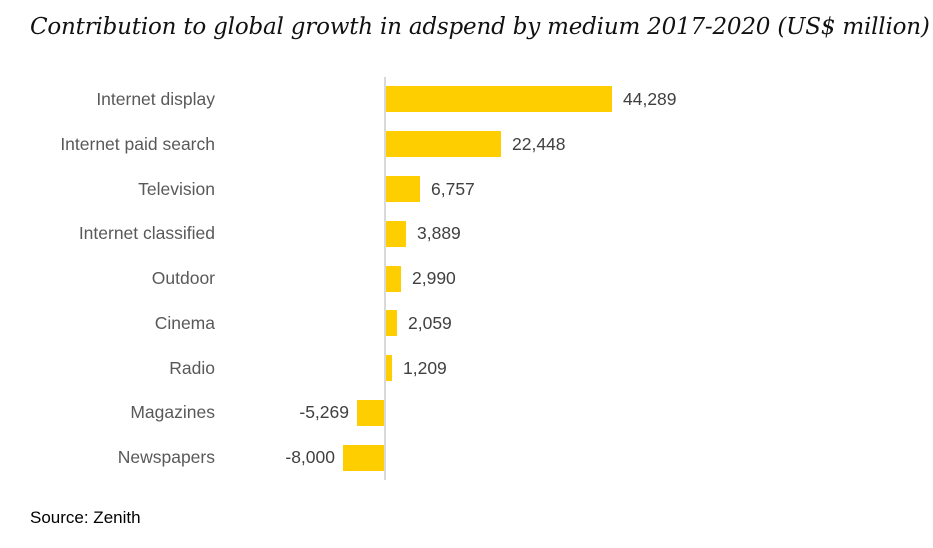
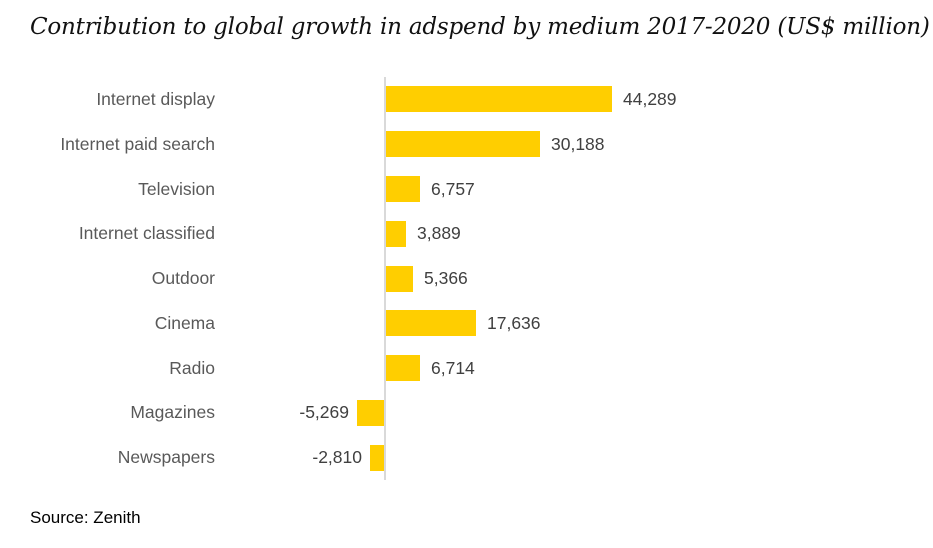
Internet paid search: 22,448 -> 30,188
Outdoor: 2,990 -> 5,366
Cinema: 2,059 -> 17,636
Radio: 1,209 -> 6,714
Newspapers: -8,000 -> -2,810
